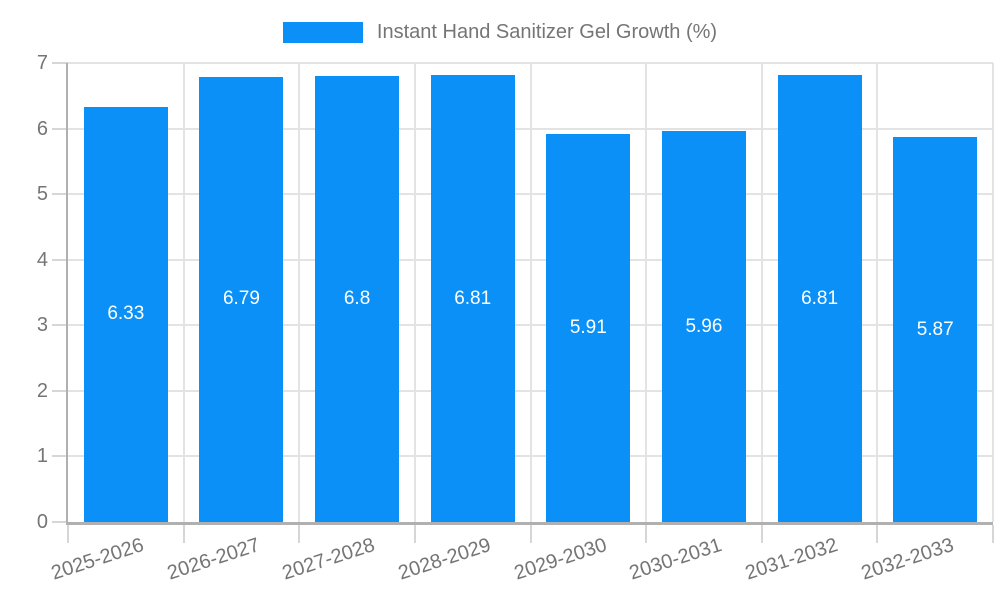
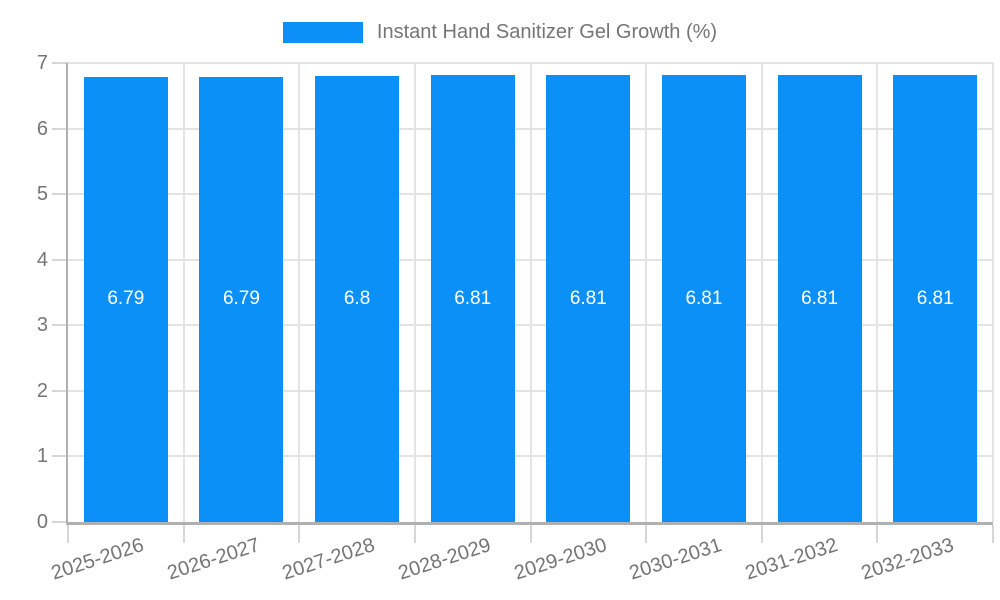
2025-2026: 6.33 -> 6.79
2029-2030: 5.91 -> 6.81
2030-2031: 5.96 -> 6.81
2032-2033: 5.87 -> 6.81
